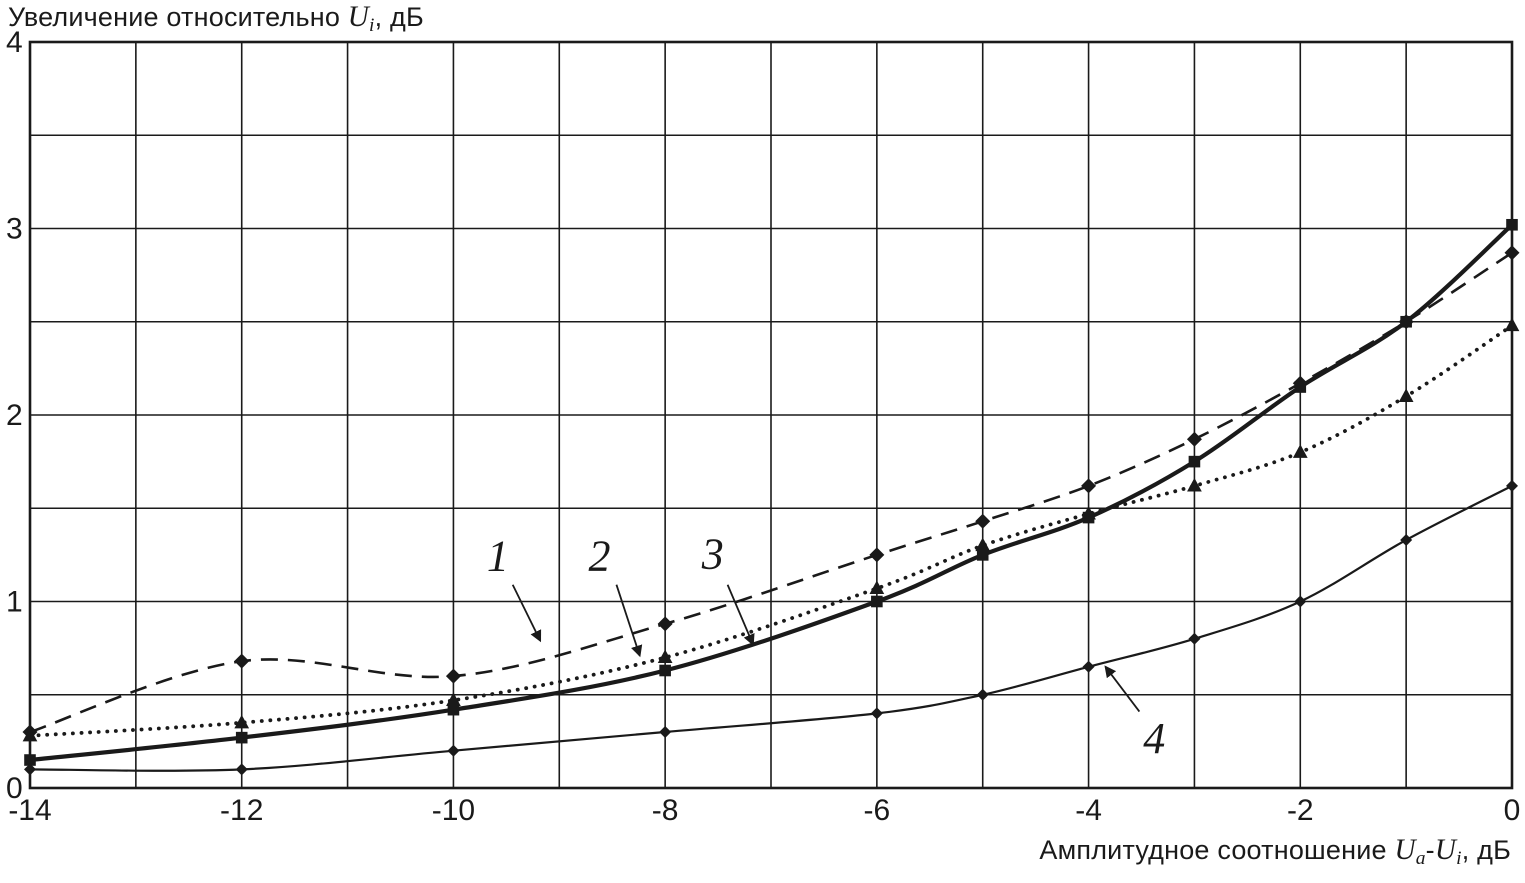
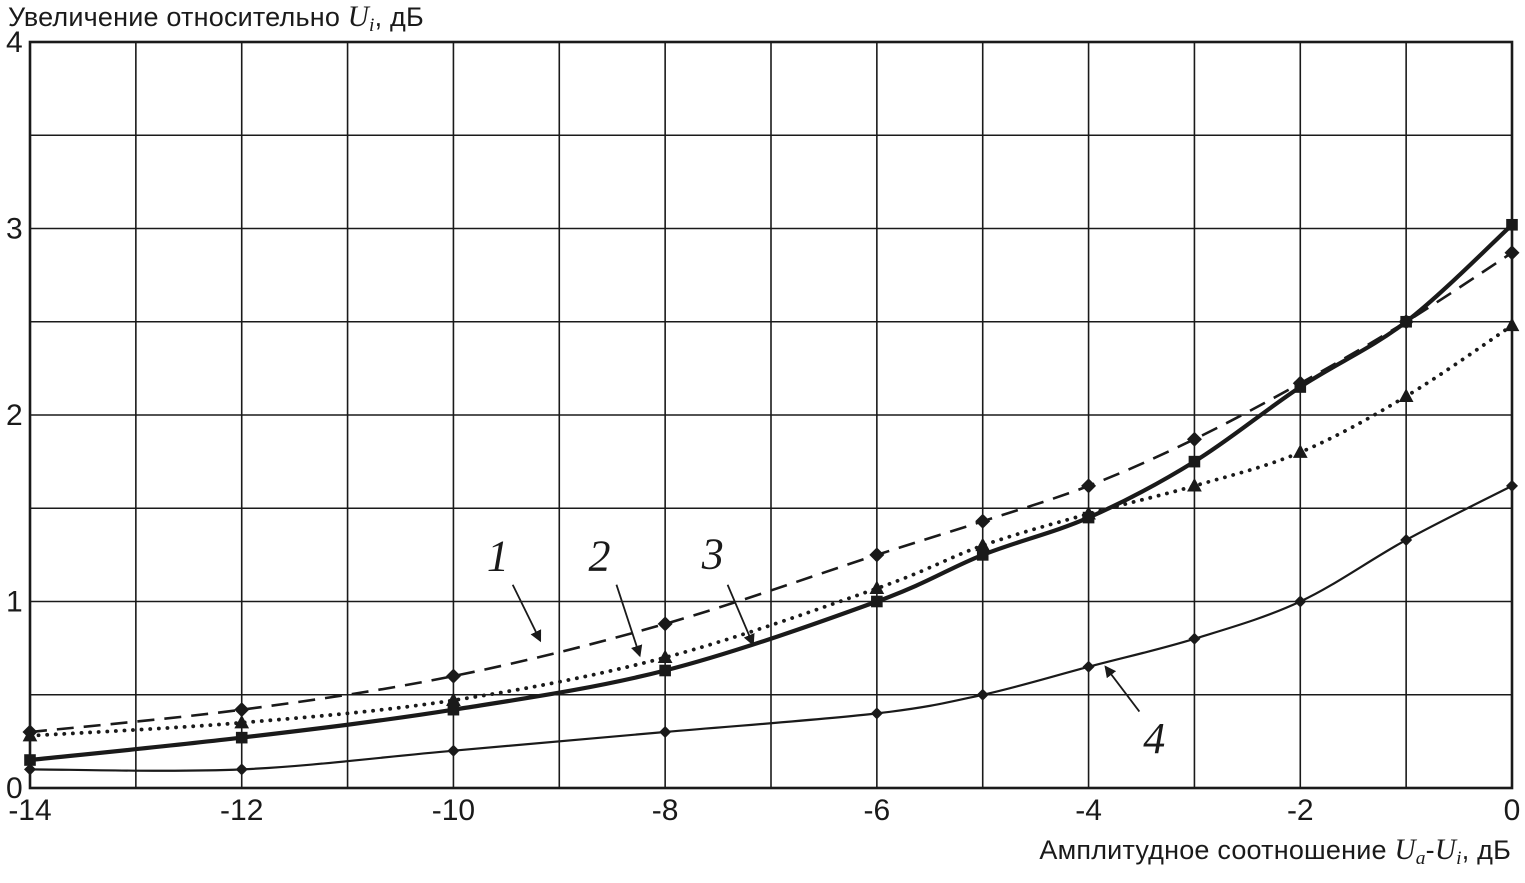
1/-12: 0.68 -> 0.42
